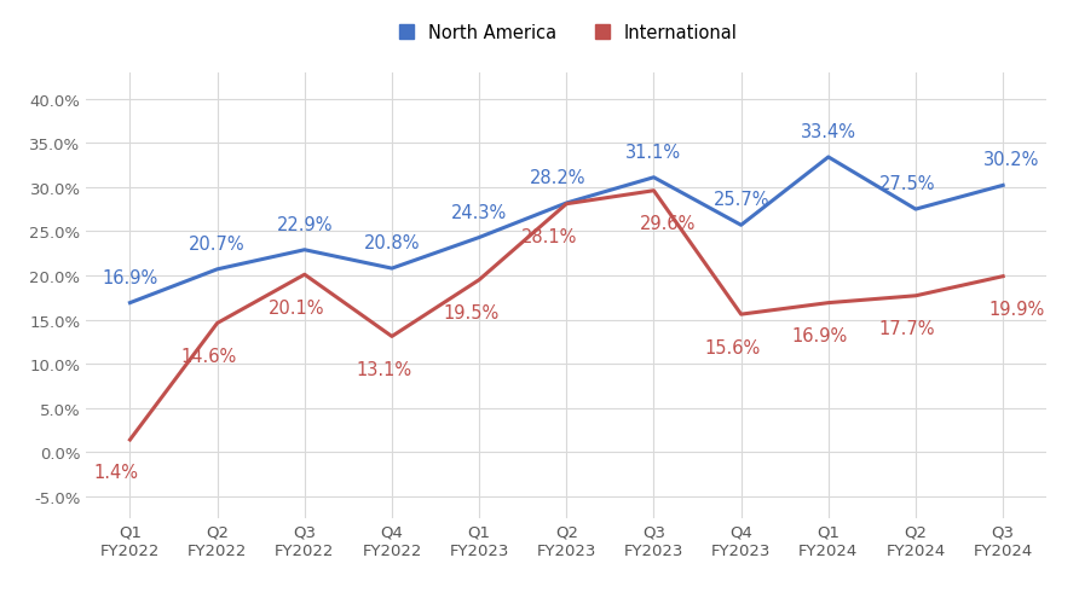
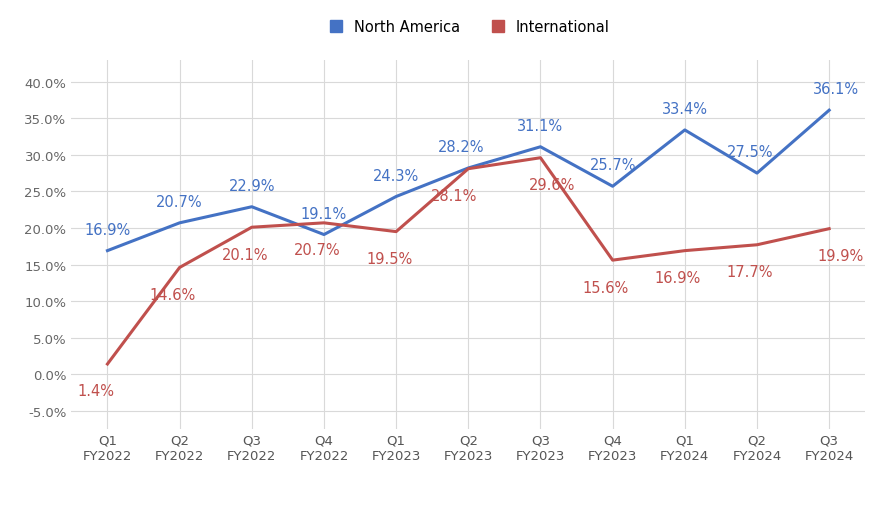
North America/Q4 FY2022: 20.8% -> 19.1%
International/Q4 FY2022: 13.1% -> 20.7%
North America/Q3 FY2024: 30.2% -> 36.1%
